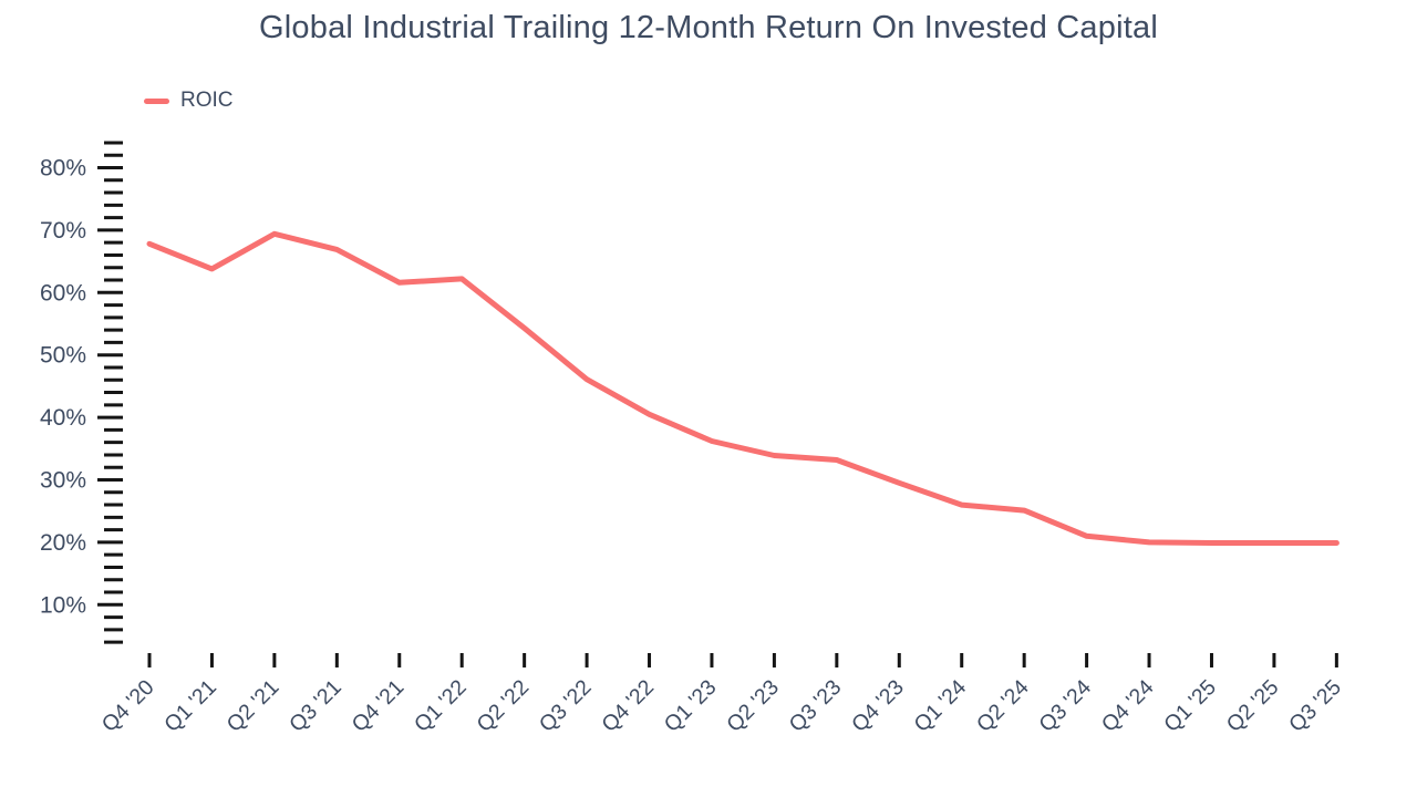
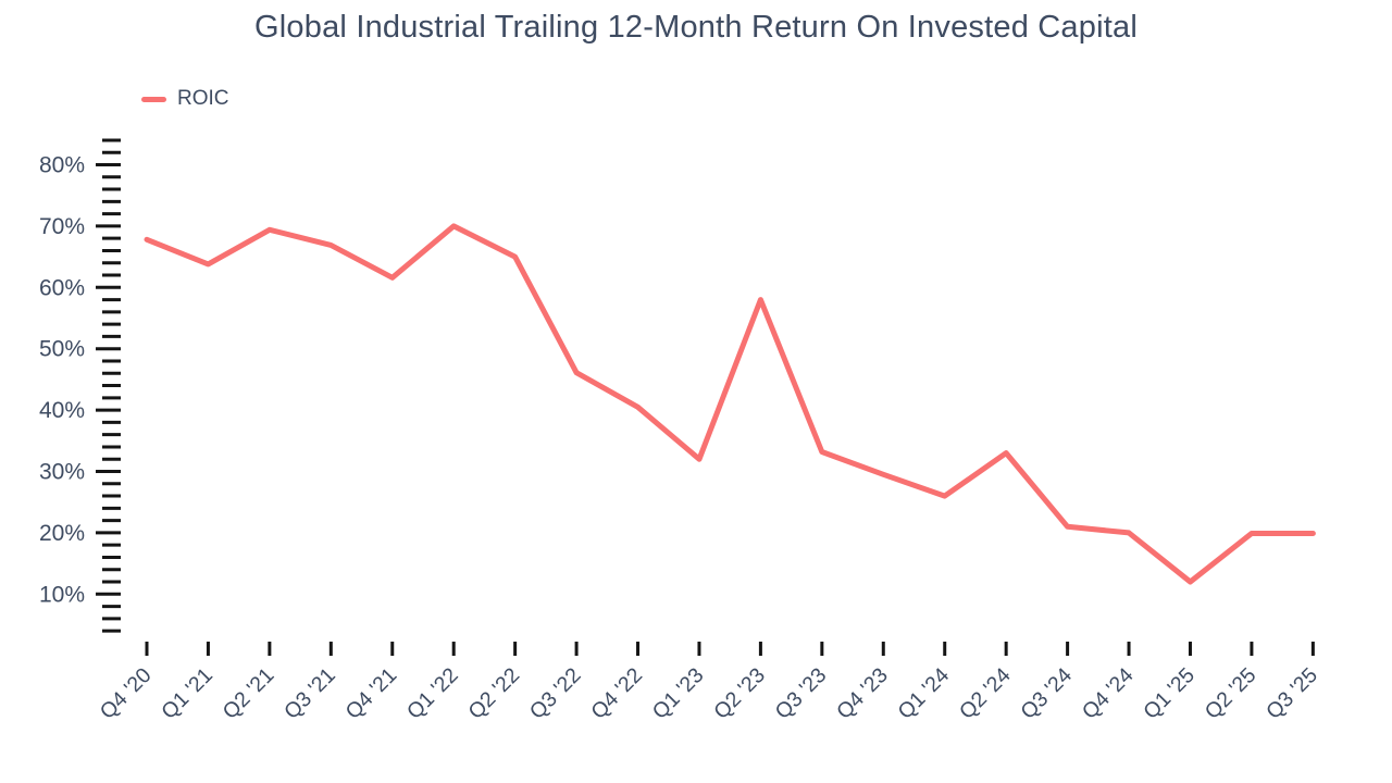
Q1 '22: 62% -> 70%
Q2 '22: 54% -> 65%
Q1 '23: 36% -> 32%
Q2 '23: 34% -> 58%
Q2 '24: 25% -> 33%
Q1 '25: 20% -> 12%
